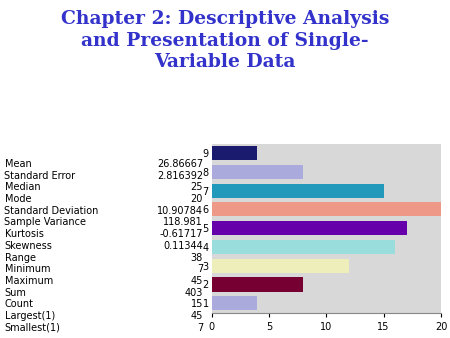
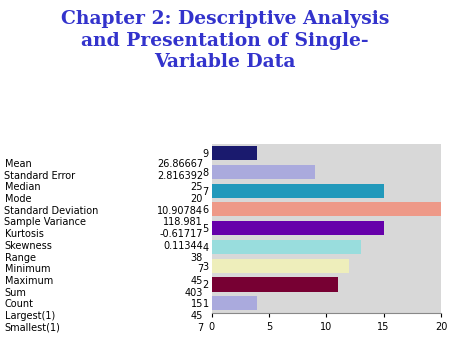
8: 8 -> 9
5: 17 -> 15
4: 16 -> 13
2: 8 -> 11
